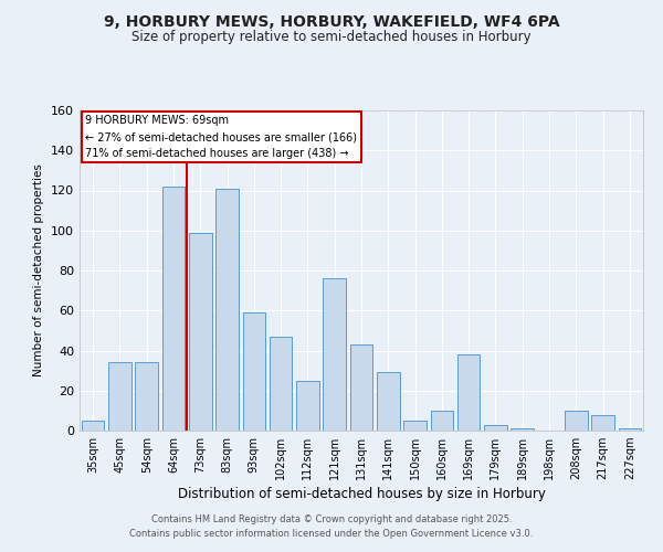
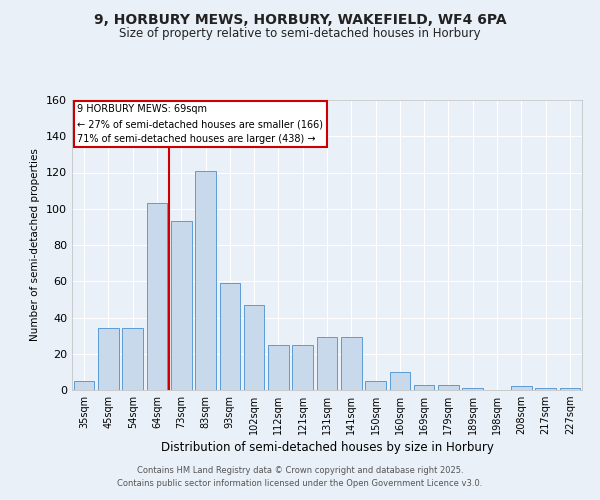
64sqm: 122 -> 103
73sqm: 99 -> 93
121sqm: 76 -> 25
131sqm: 43 -> 29
169sqm: 38 -> 3
208sqm: 10 -> 2
217sqm: 8 -> 1
